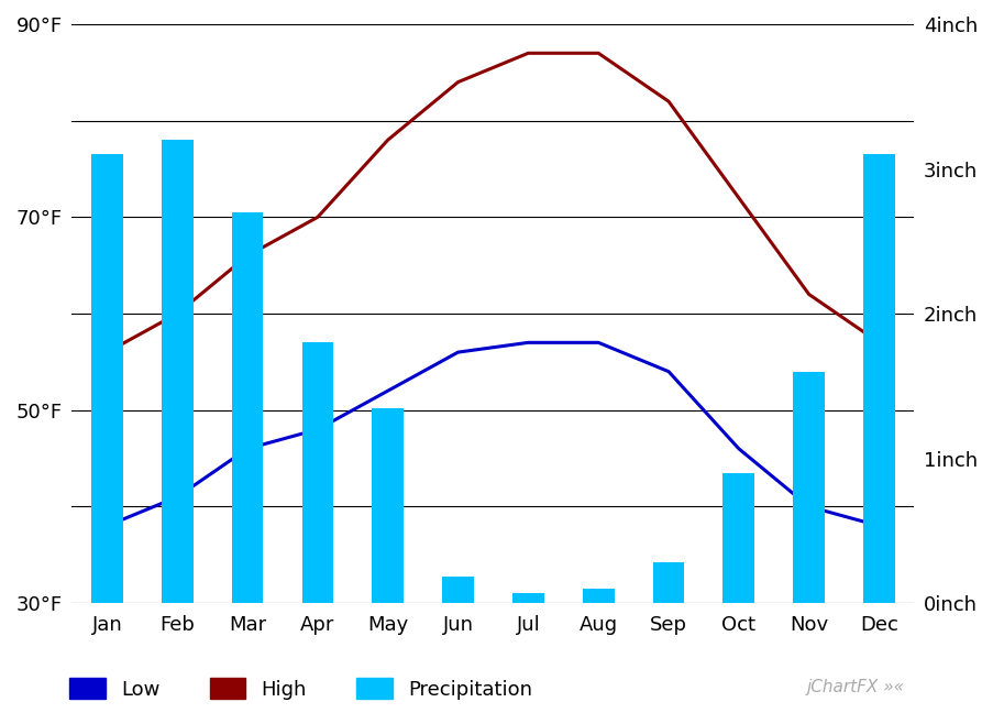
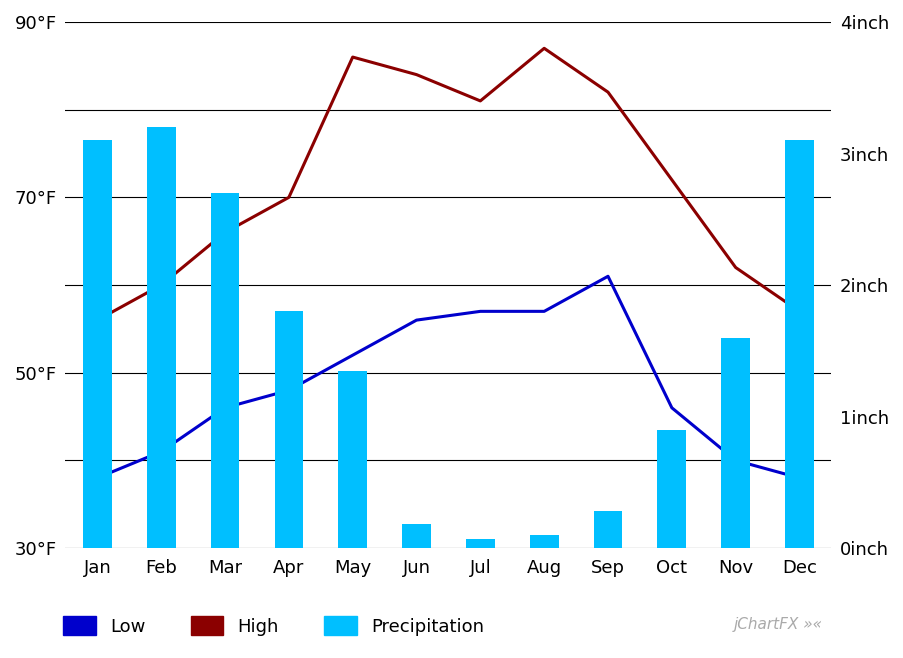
High/May: 78°F -> 86°F
High/Jul: 87°F -> 81°F
Low/Sep: 54°F -> 61°F
